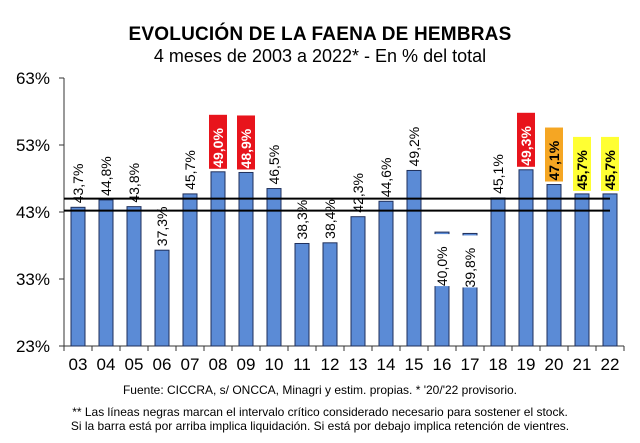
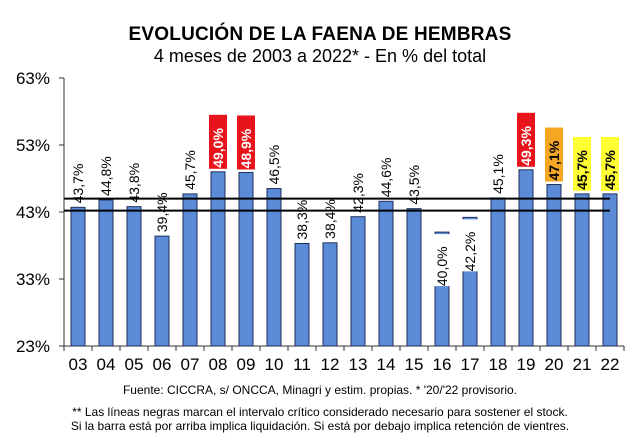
06: 37,3% -> 39,4%
15: 49,2% -> 43,5%
17: 39,8% -> 42,2%
